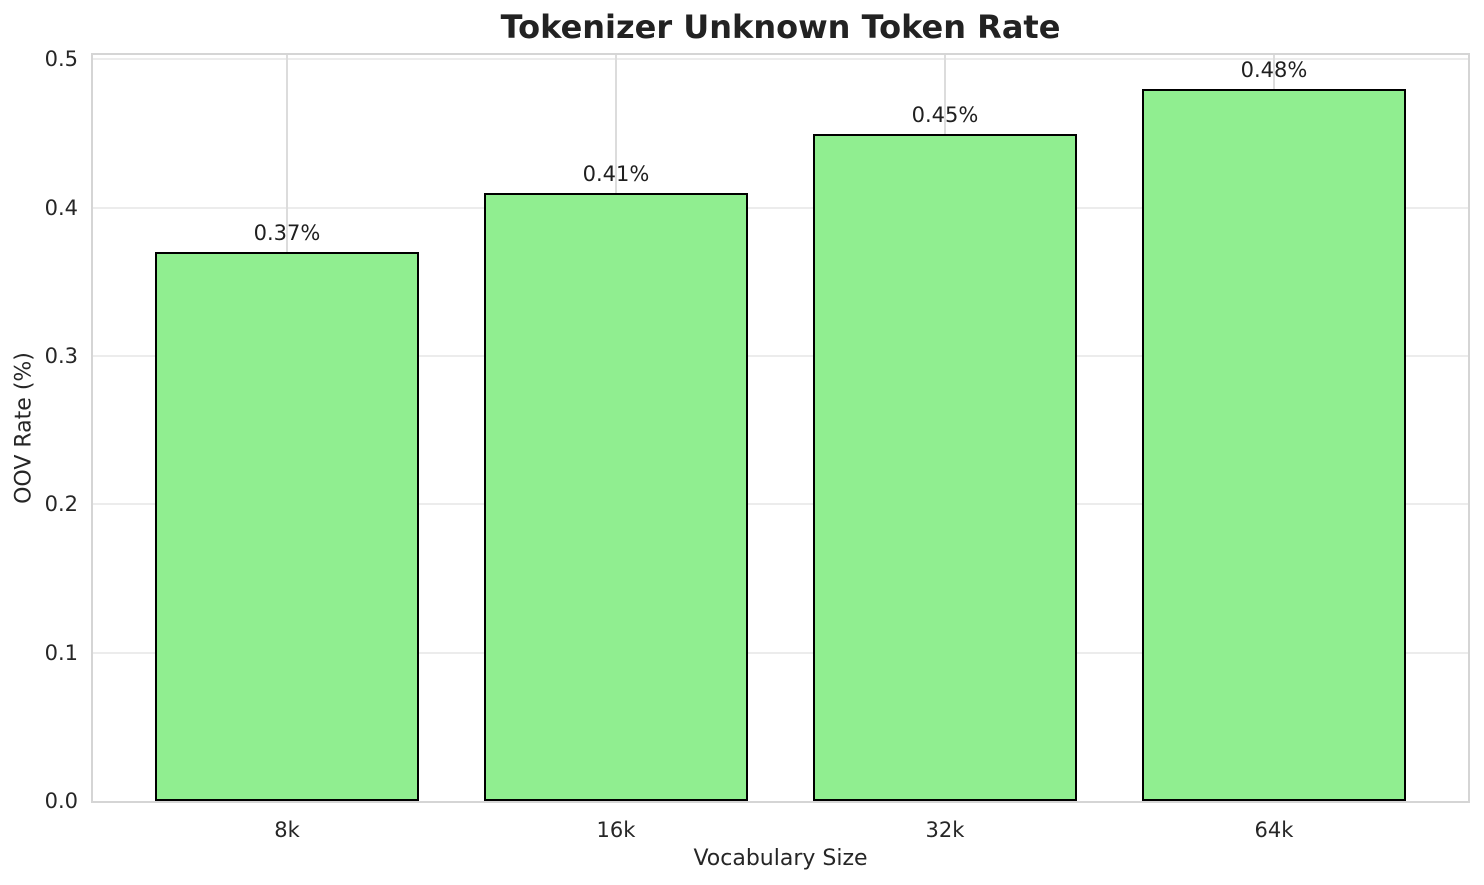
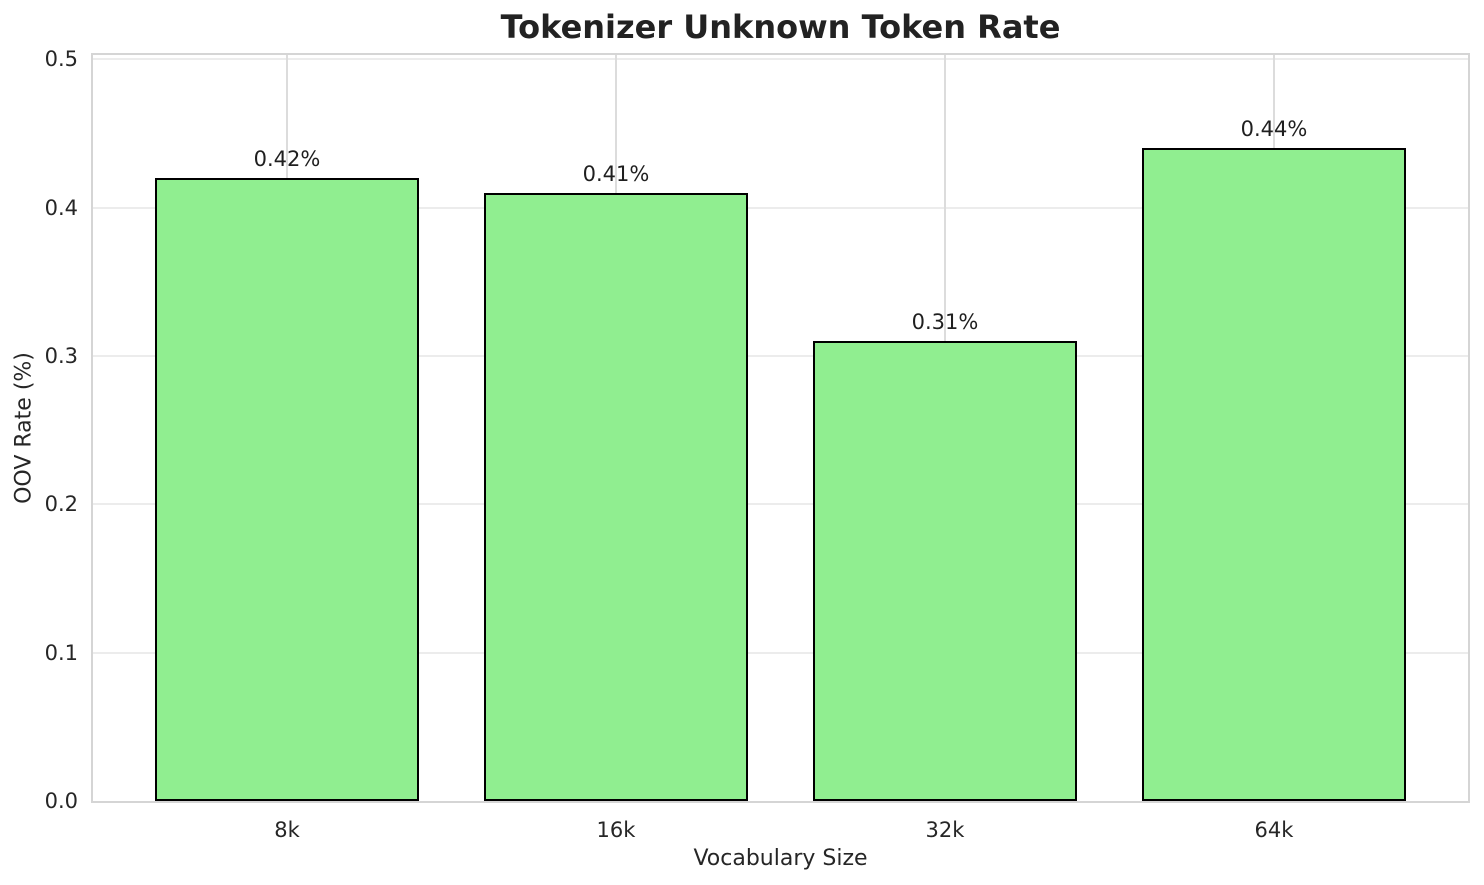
8k: 0.37% -> 0.42%
32k: 0.45% -> 0.31%
64k: 0.48% -> 0.44%
